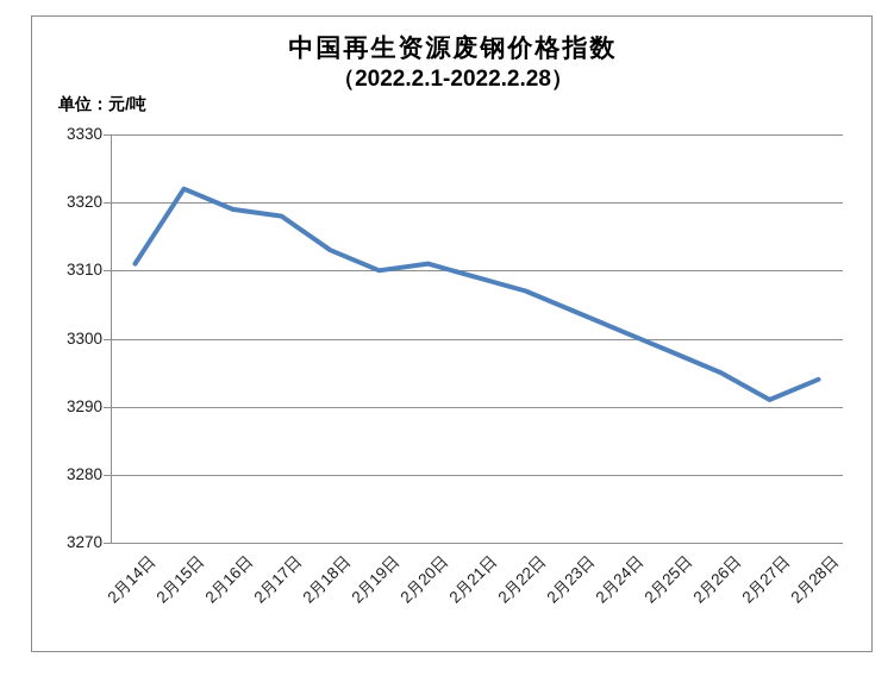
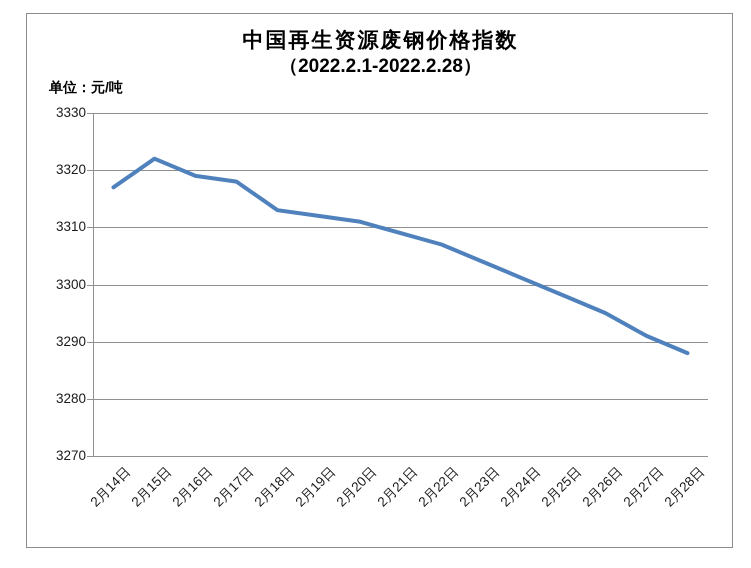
2月14日: 3311 -> 3317
2月19日: 3310 -> 3312
2月28日: 3294 -> 3288
